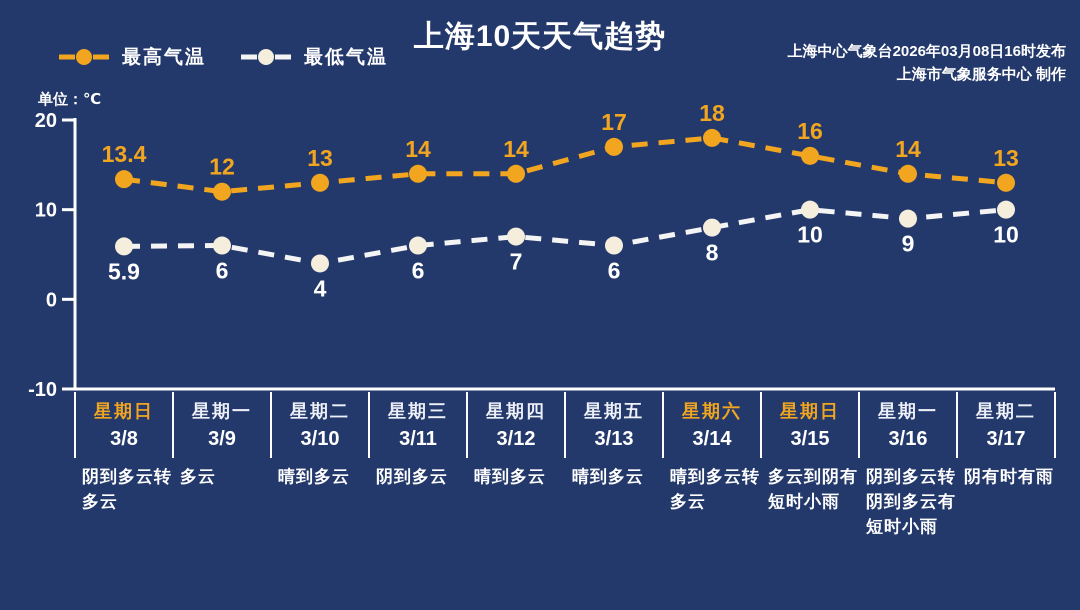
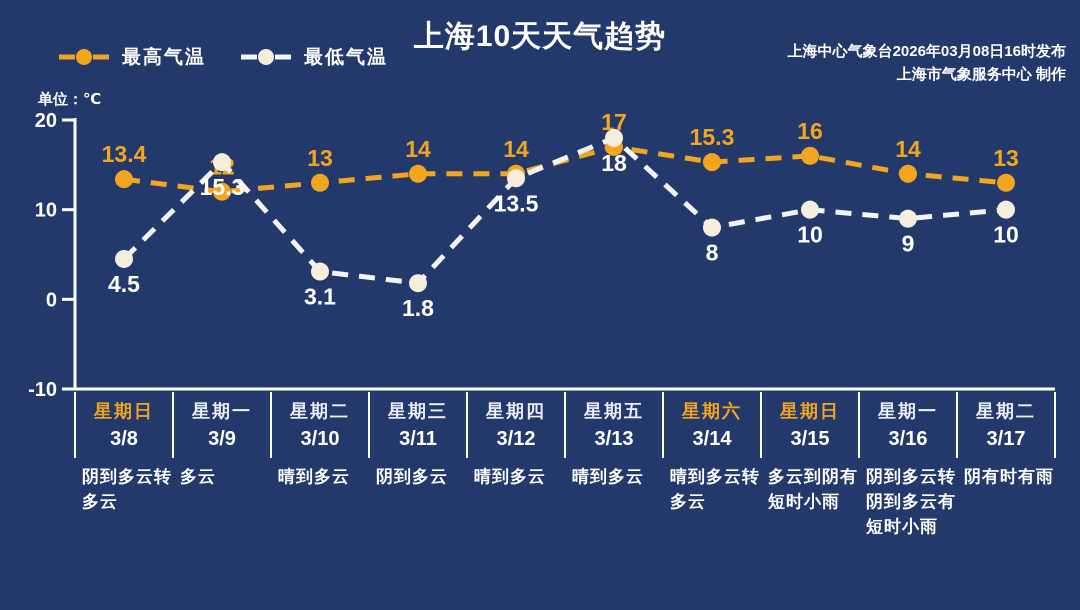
最低气温/3/8: 5.9 -> 4.5
最低气温/3/9: 6 -> 15.3
最低气温/3/10: 4 -> 3.1
最低气温/3/11: 6 -> 1.8
最低气温/3/12: 7 -> 13.5
最低气温/3/13: 6 -> 18
最高气温/3/14: 18 -> 15.3
